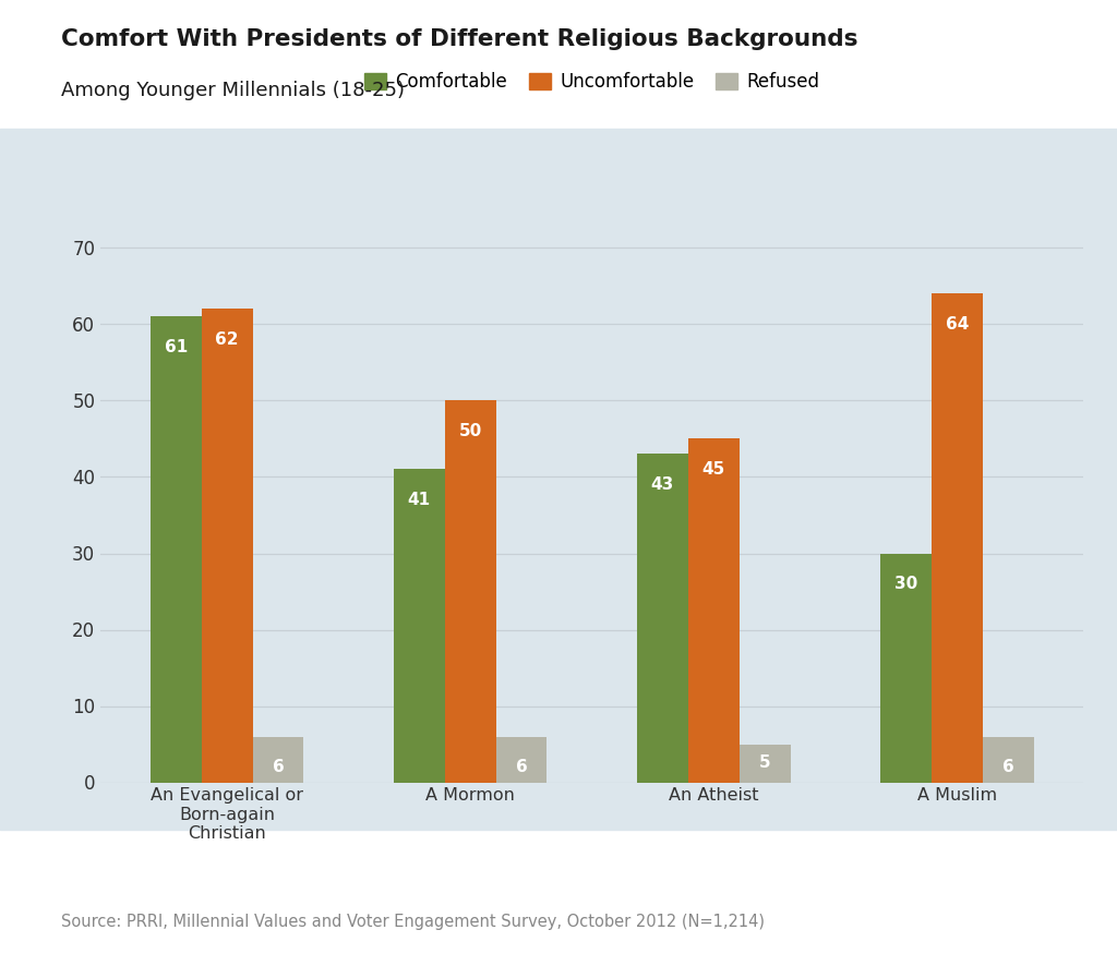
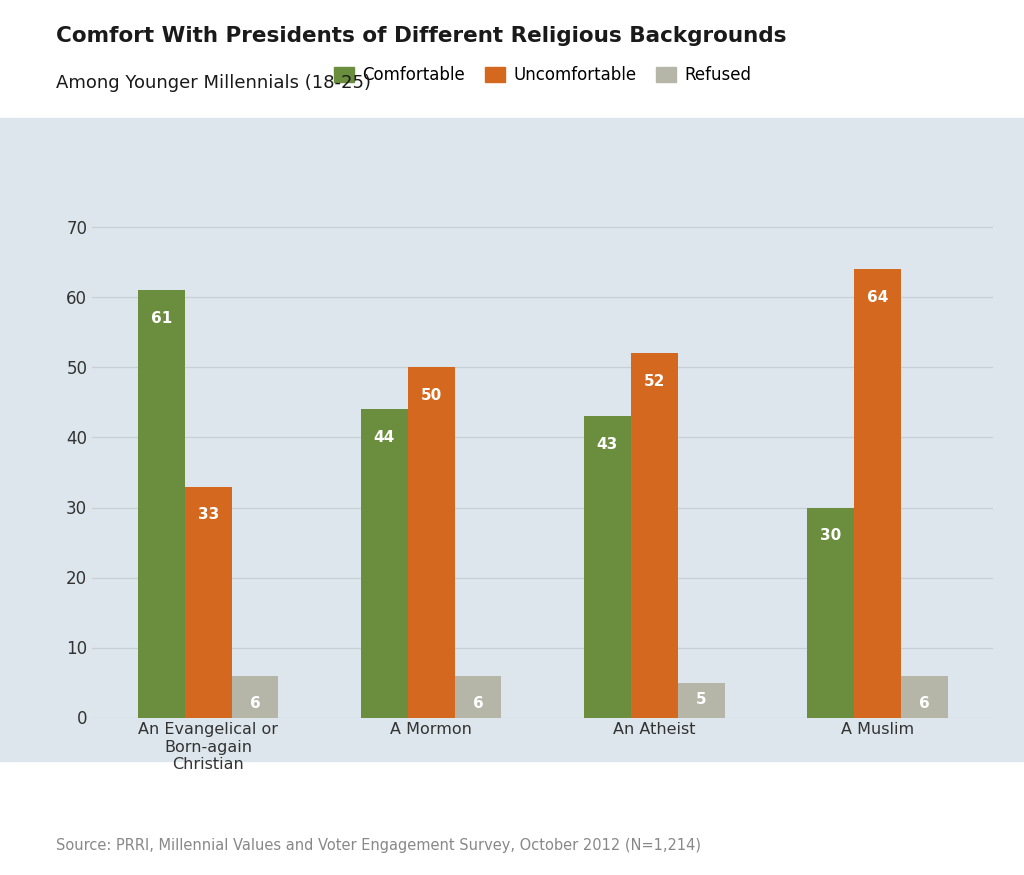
Uncomfortable/An Evangelical or Born-again Christian: 62 -> 33
Comfortable/A Mormon: 41 -> 44
Uncomfortable/An Atheist: 45 -> 52
